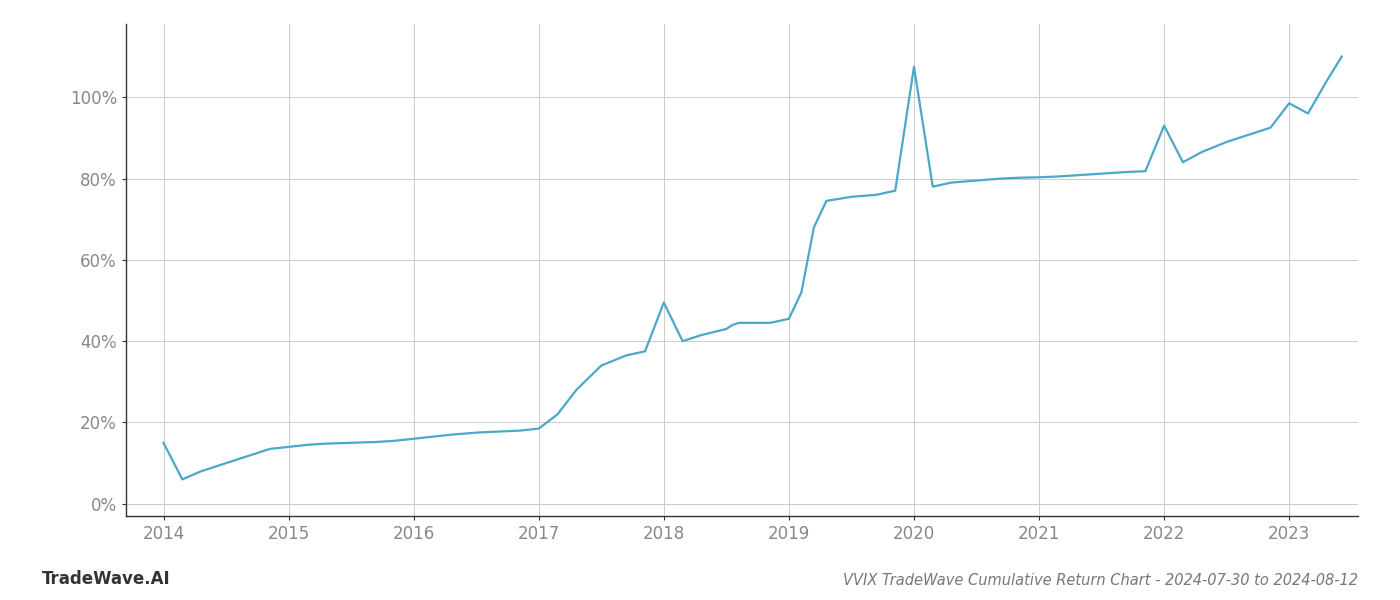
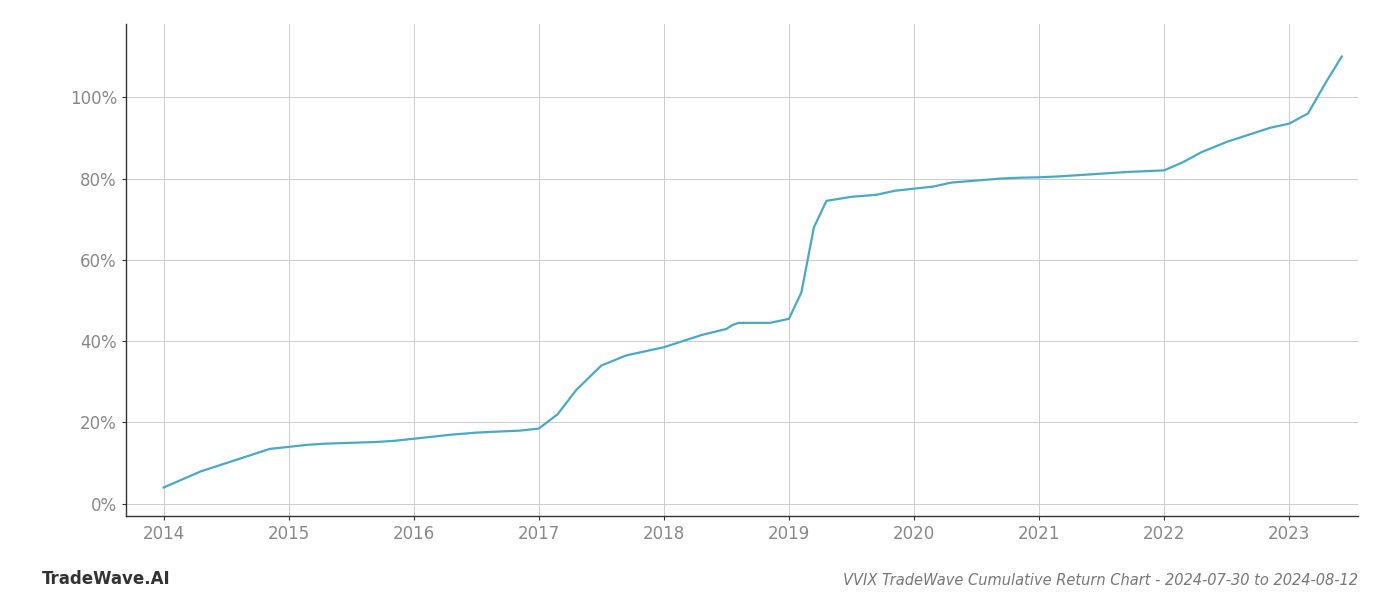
2014: 15.0% -> 4.0%
2018: 49.5% -> 38.5%
2020: 107.5% -> 77.5%
2022: 93.0% -> 82.0%
2023: 98.5% -> 93.5%
